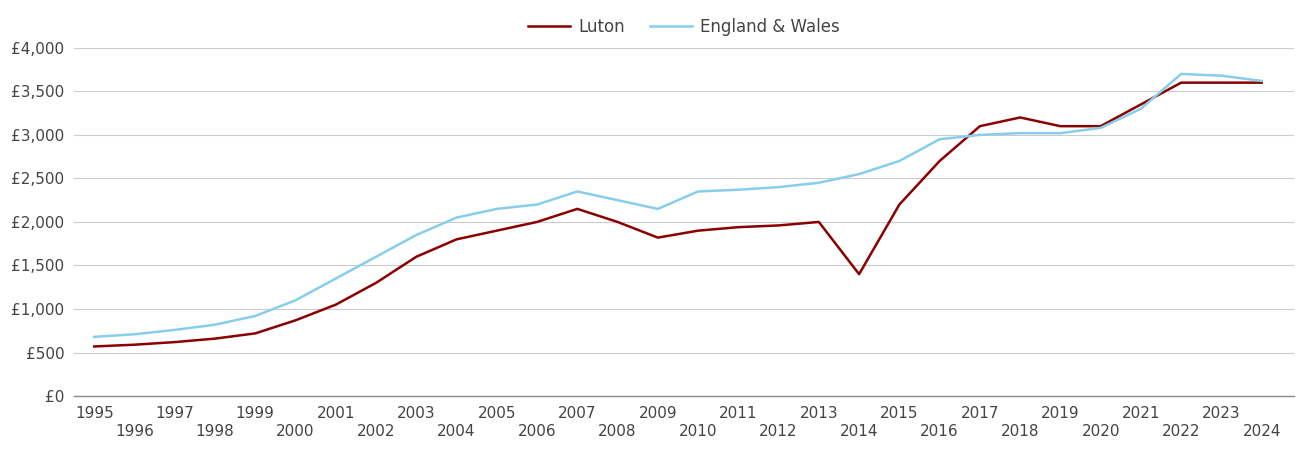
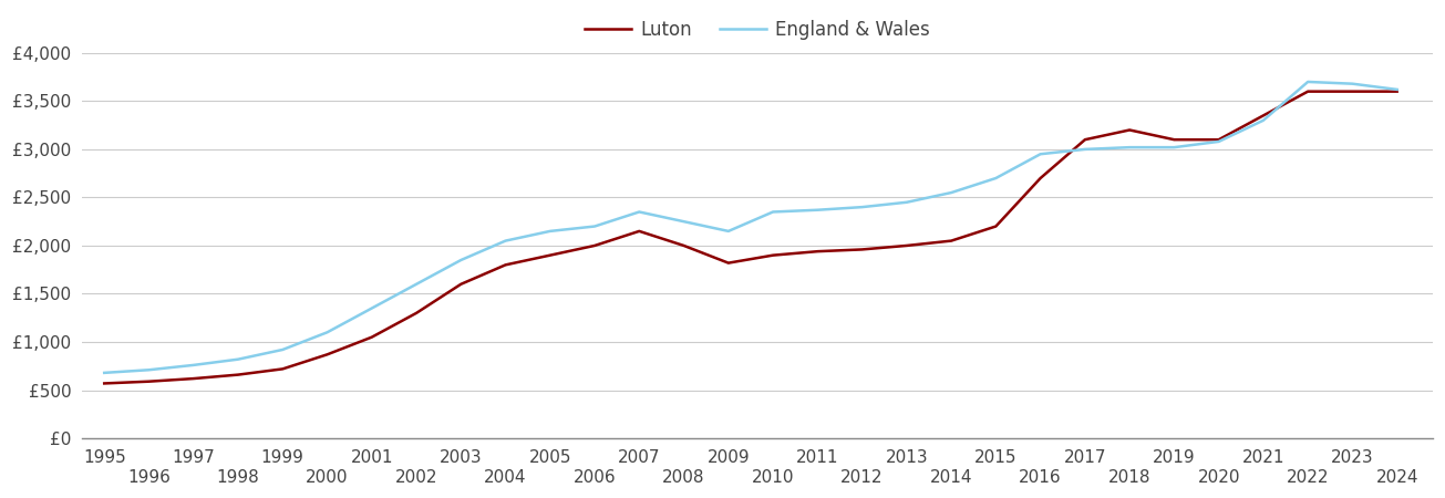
Luton/2014: £1,400 -> £2,050
